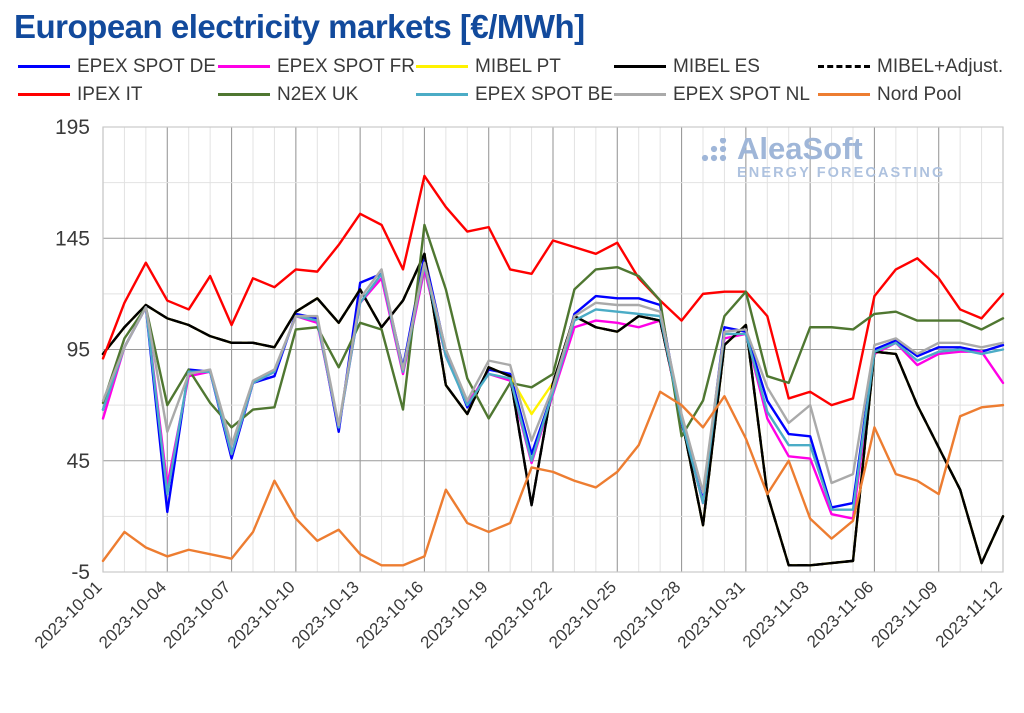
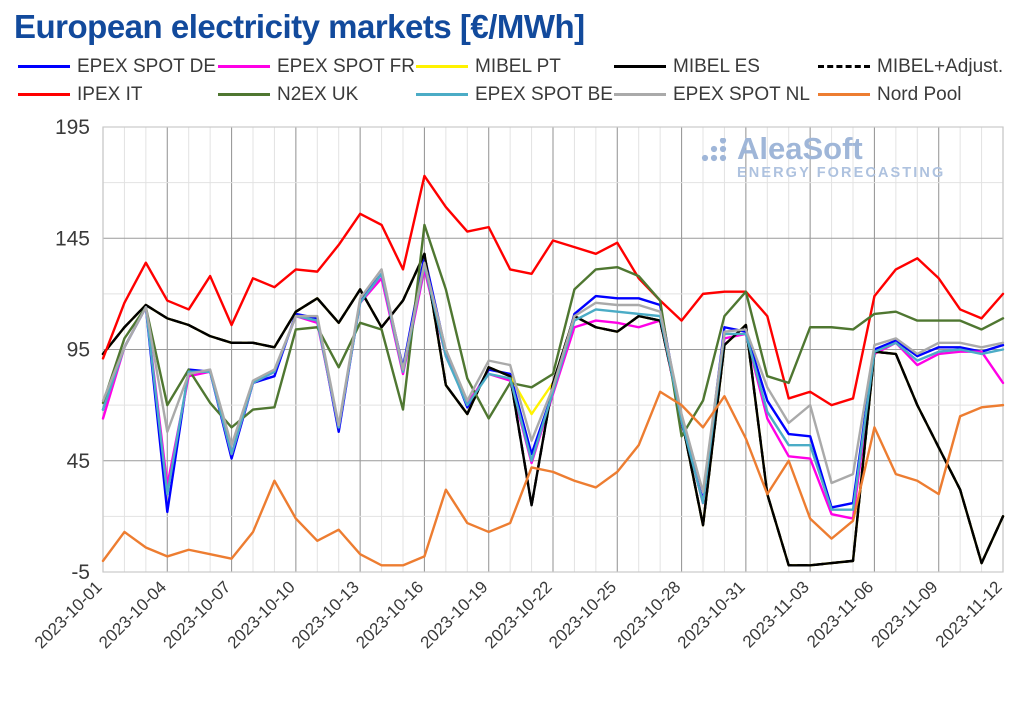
EPEX SPOT DE/2023-10-13: 125 -> 117
